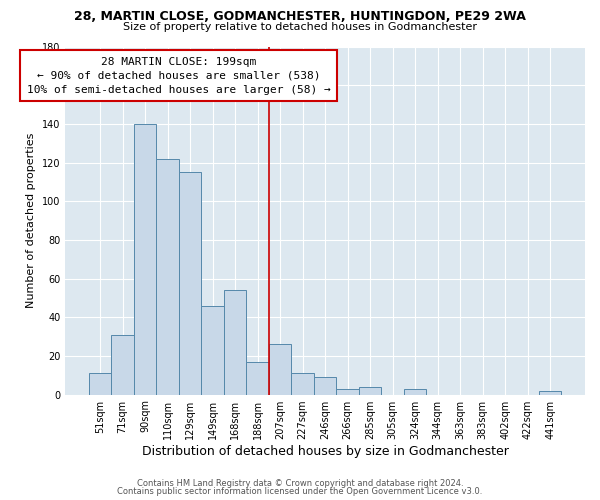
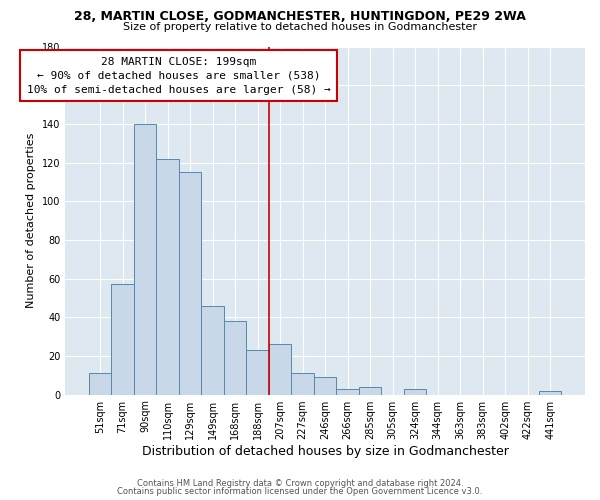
71sqm: 31 -> 57
168sqm: 54 -> 38
188sqm: 17 -> 23
